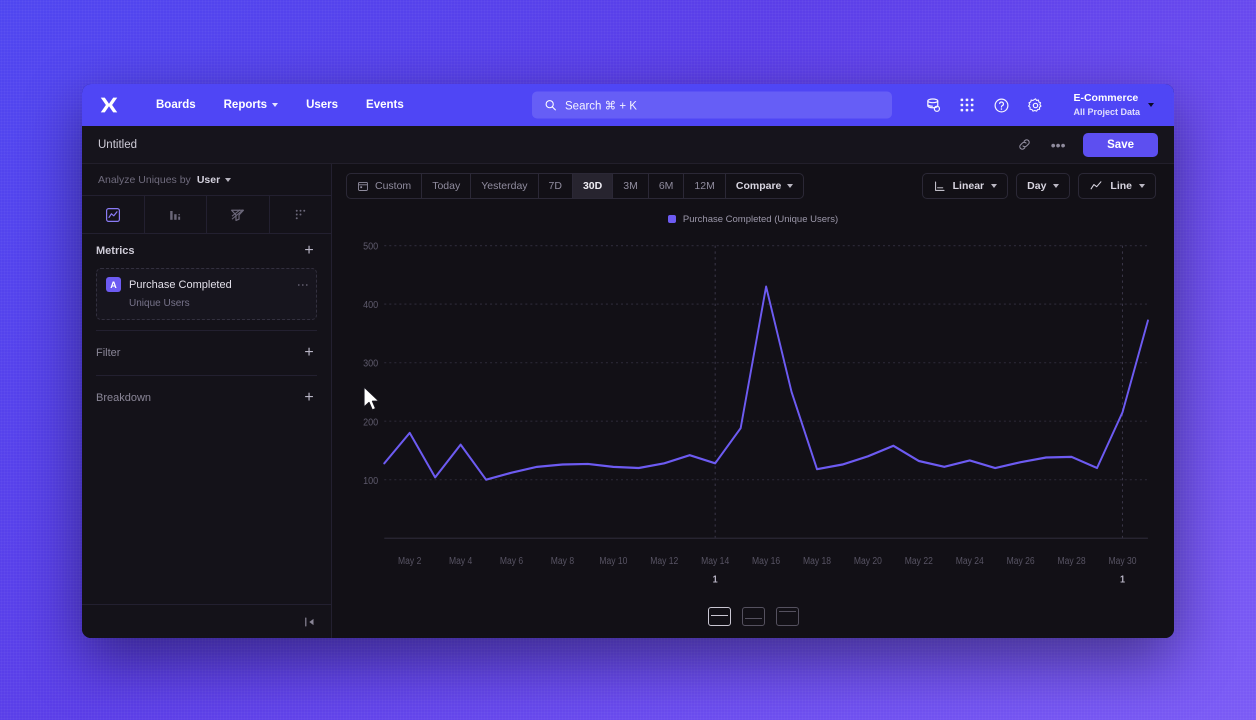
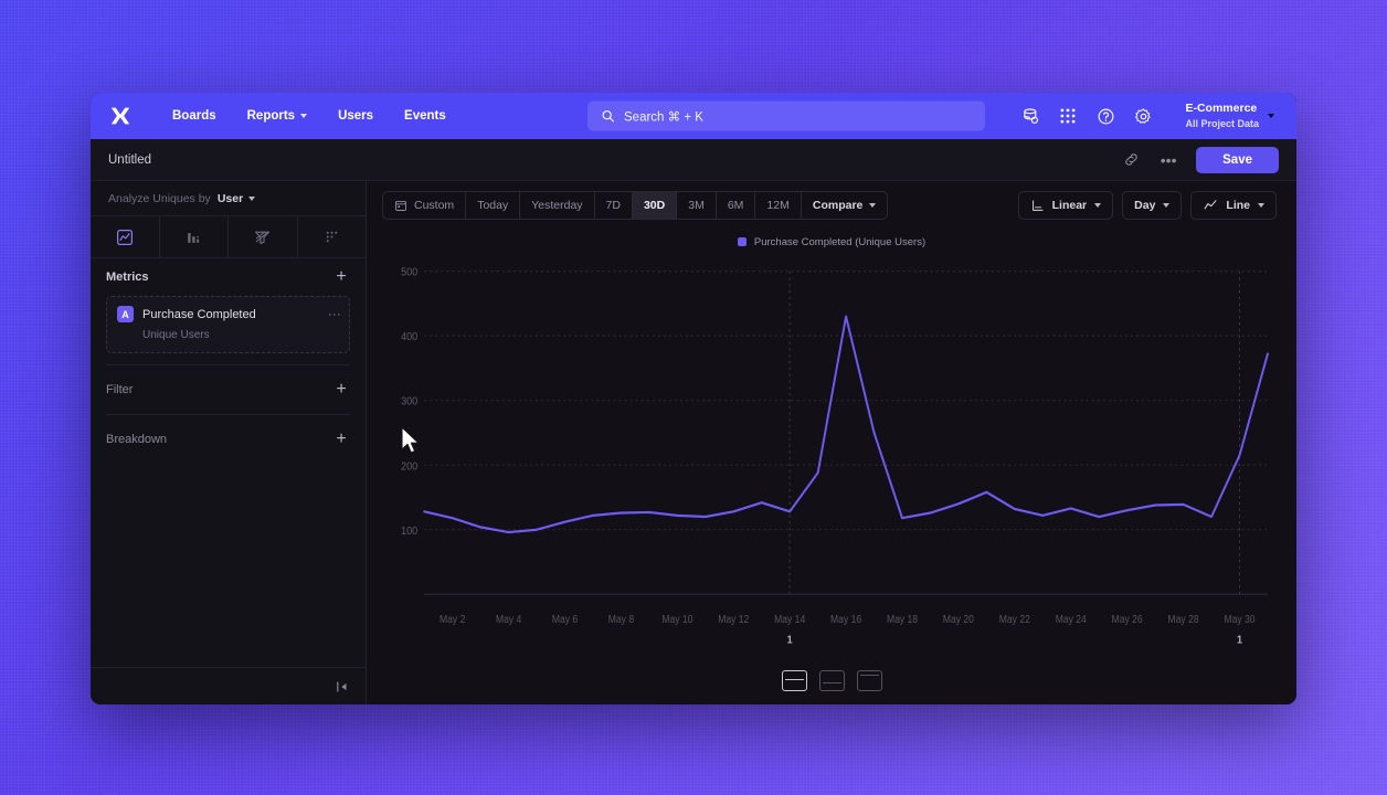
May 2: 180 -> 120
May 4: 160 -> 100
